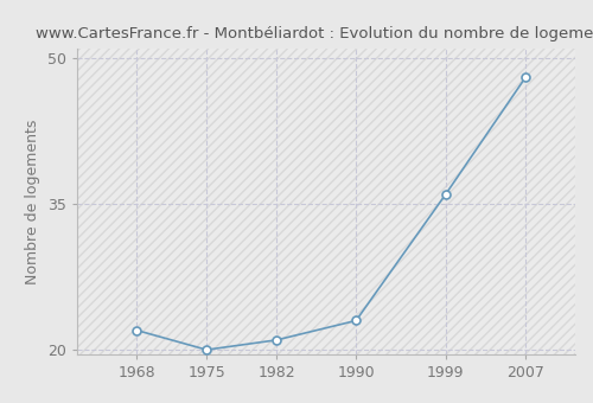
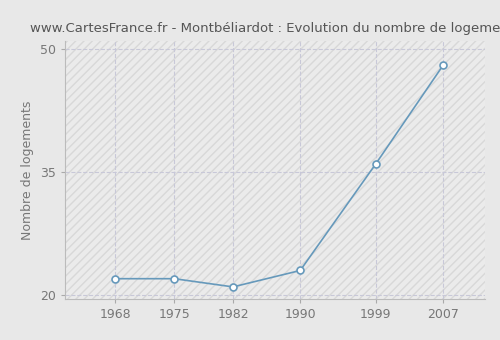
1975: 20 -> 22
